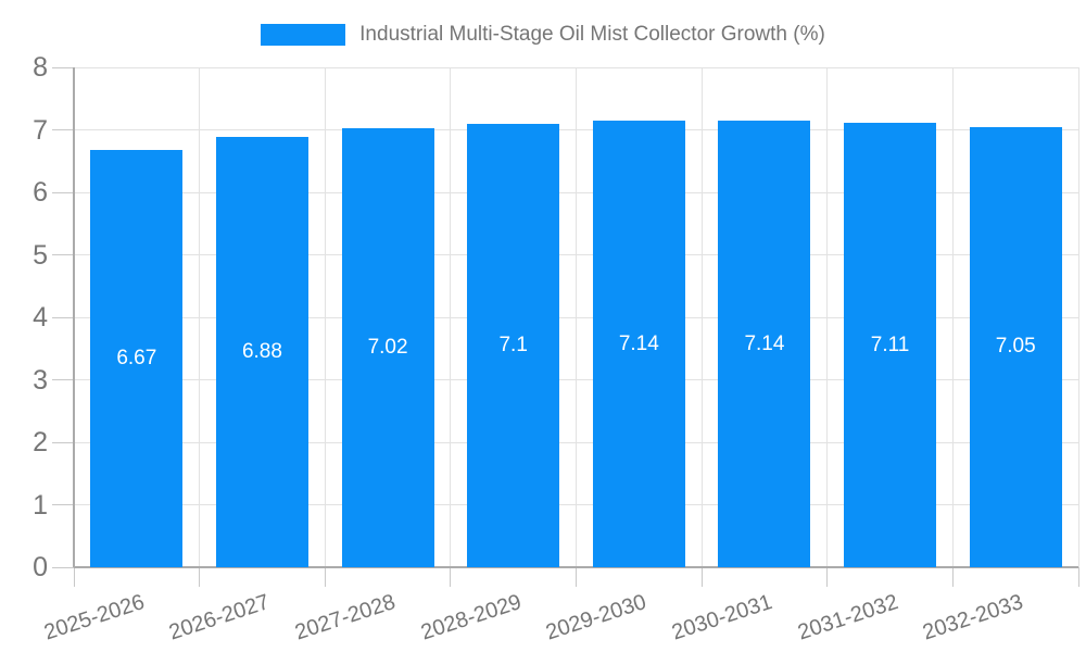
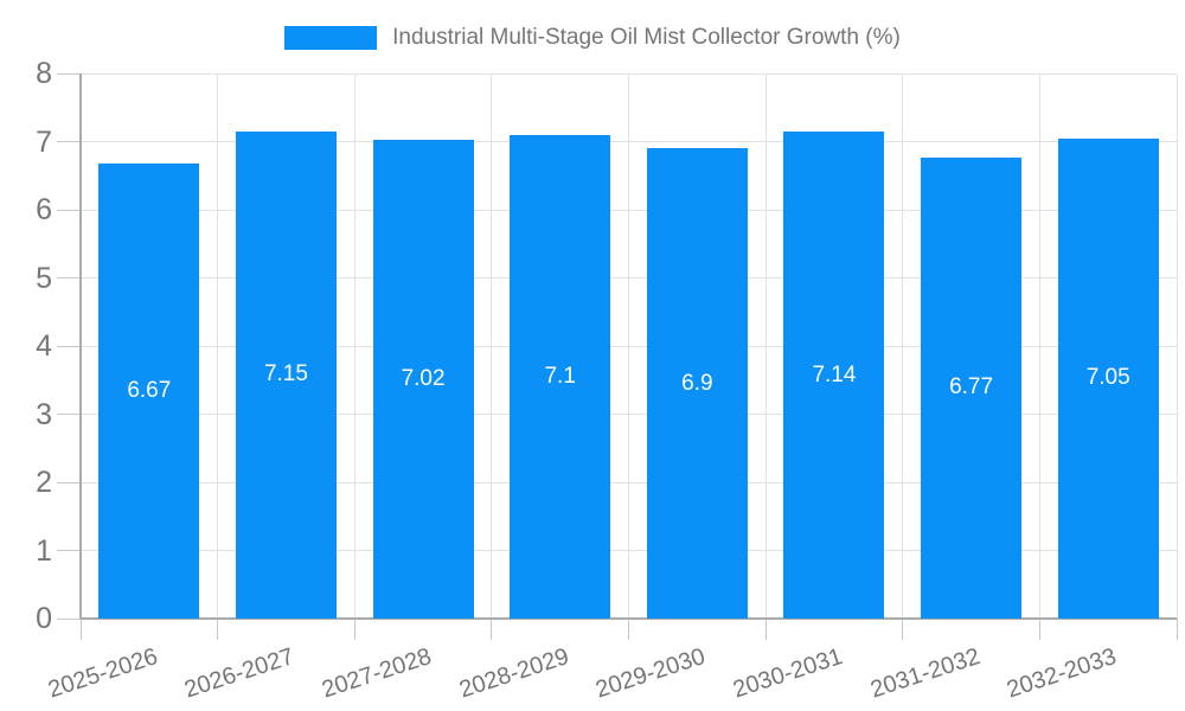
2026-2027: 6.88 -> 7.15
2029-2030: 7.14 -> 6.9
2031-2032: 7.11 -> 6.77
